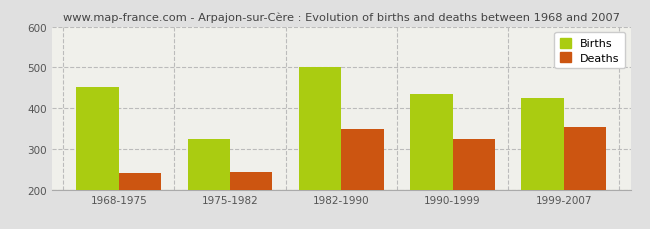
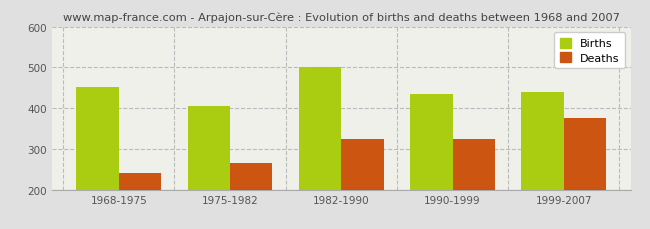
Births/1975-1982: 325 -> 405
Deaths/1975-1982: 245 -> 267
Deaths/1982-1990: 350 -> 325
Births/1999-2007: 425 -> 440
Deaths/1999-2007: 355 -> 376
